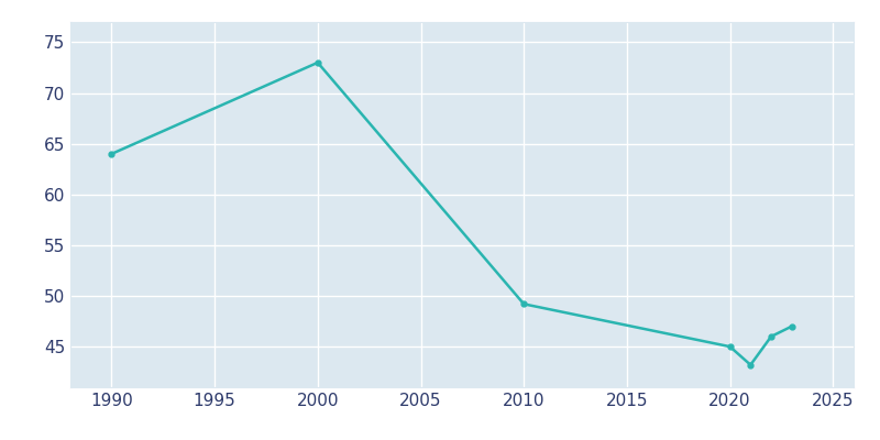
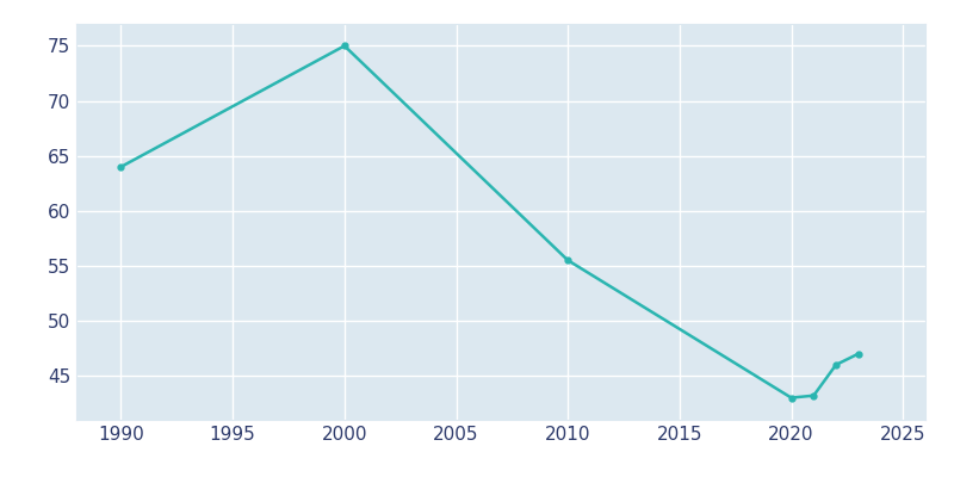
2000: 73.0 -> 75.0
2010: 49.2 -> 55.5
2020: 45.0 -> 43.0
